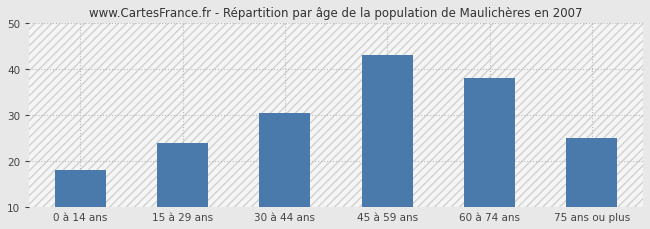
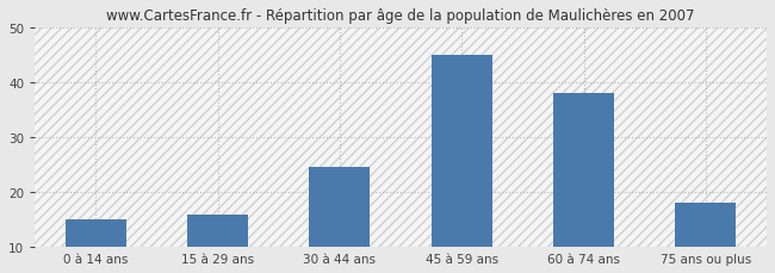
0 à 14 ans: 18.0 -> 15.0
15 à 29 ans: 24.0 -> 16.0
30 à 44 ans: 30.5 -> 24.5
45 à 59 ans: 43.0 -> 45.0
75 ans ou plus: 25.0 -> 18.0
